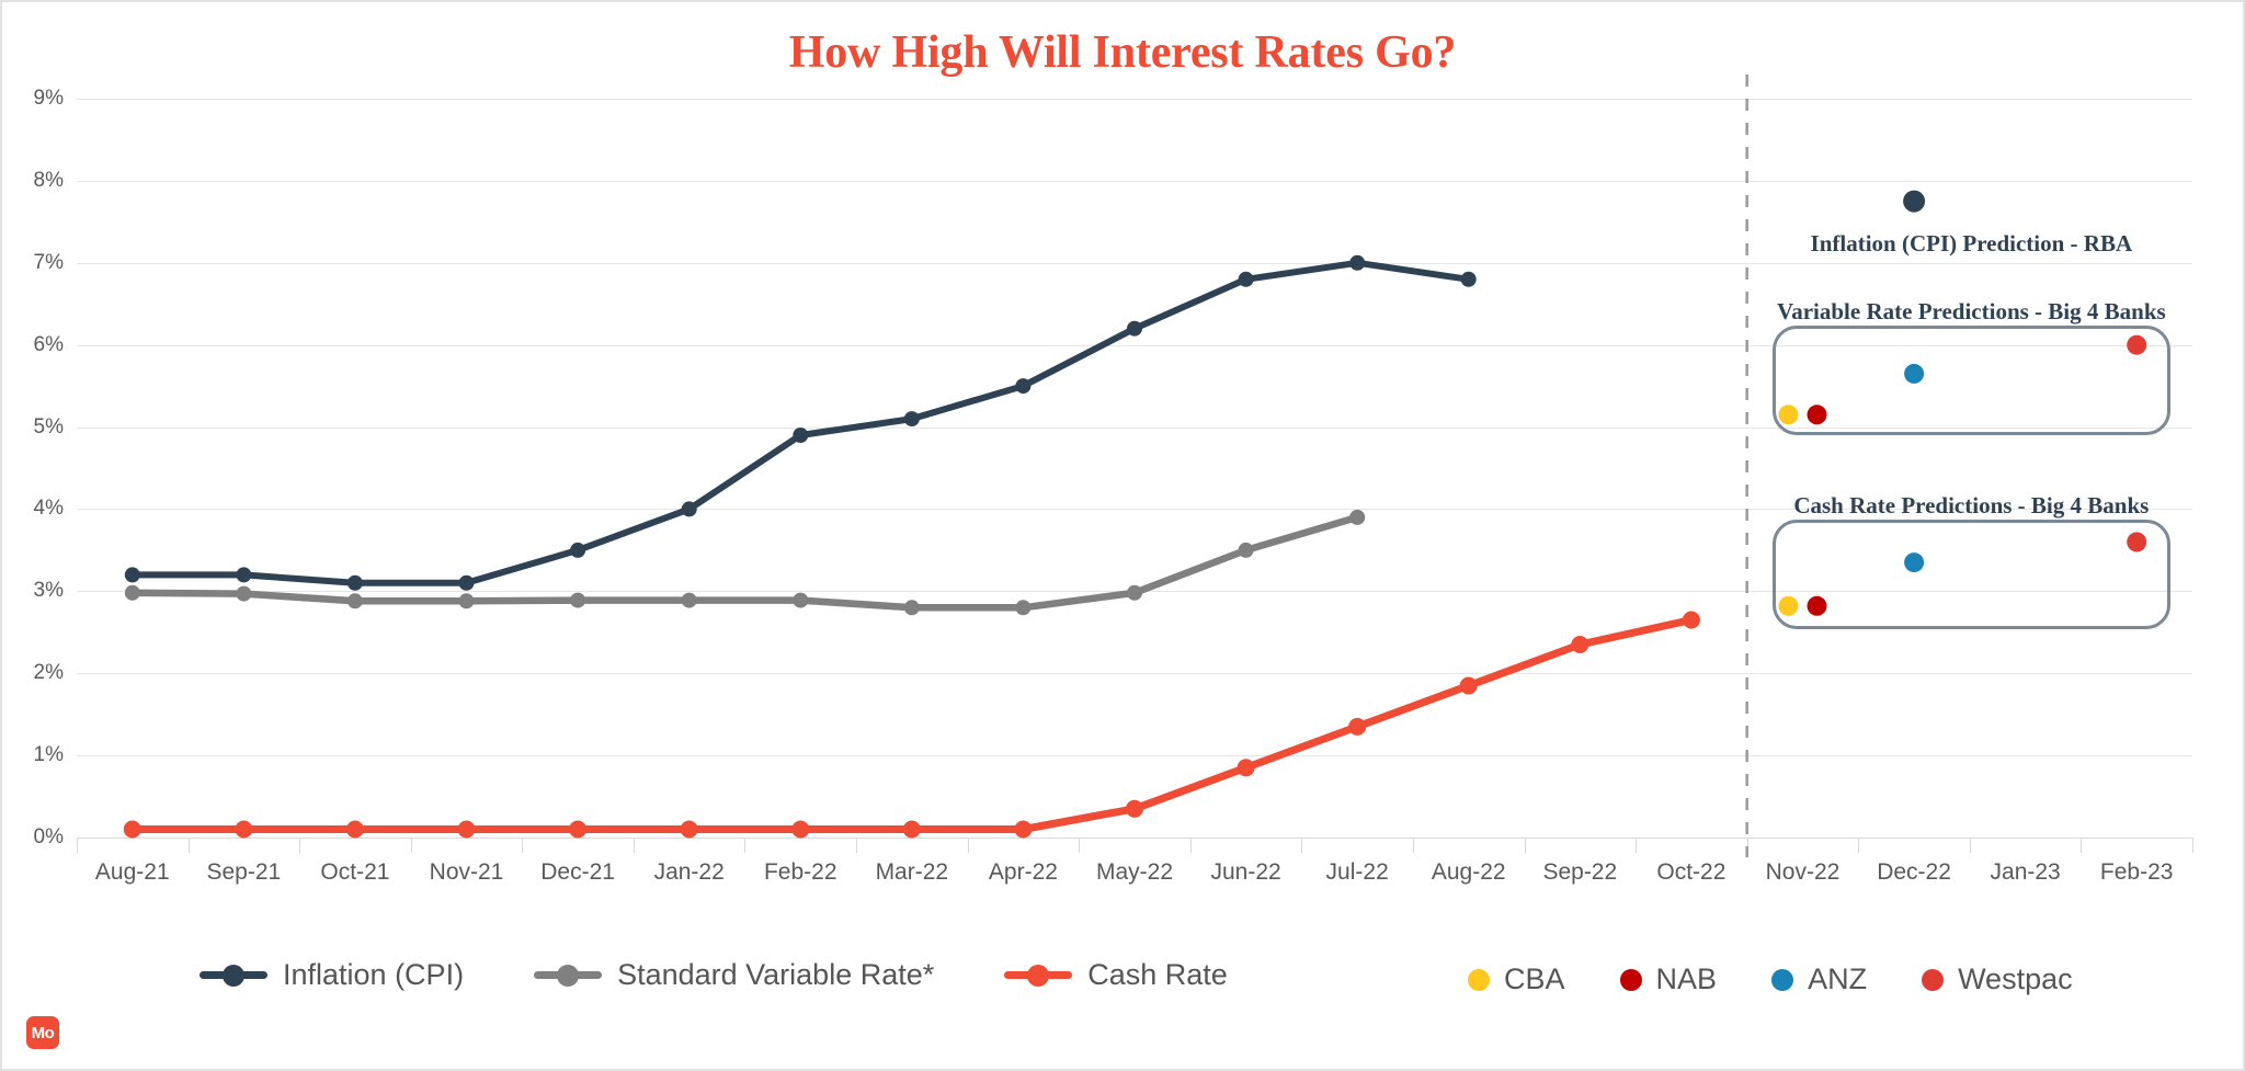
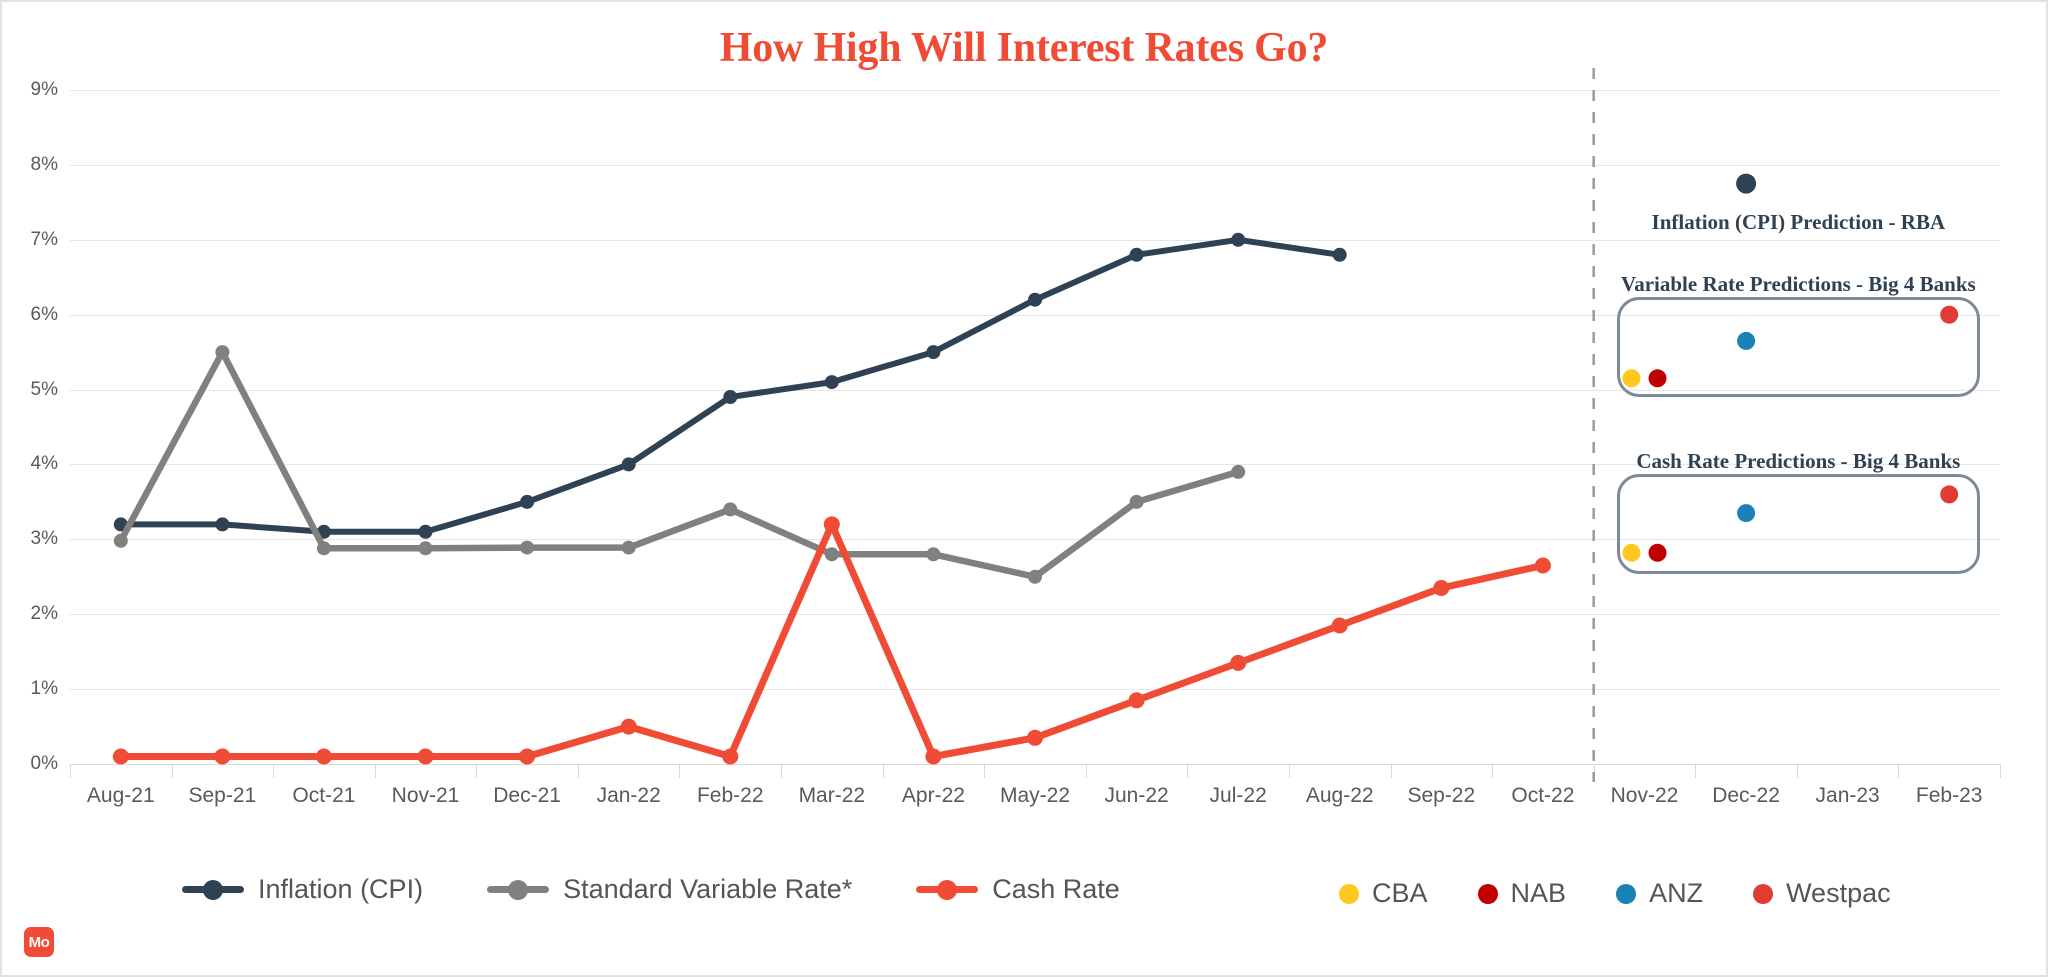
Standard Variable Rate*/Sep-21: 3.0% -> 5.5%
Cash Rate/Jan-22: 0.1% -> 0.5%
Standard Variable Rate*/Feb-22: 2.9% -> 3.4%
Cash Rate/Mar-22: 0.1% -> 3.2%
Standard Variable Rate*/May-22: 3.0% -> 2.5%
